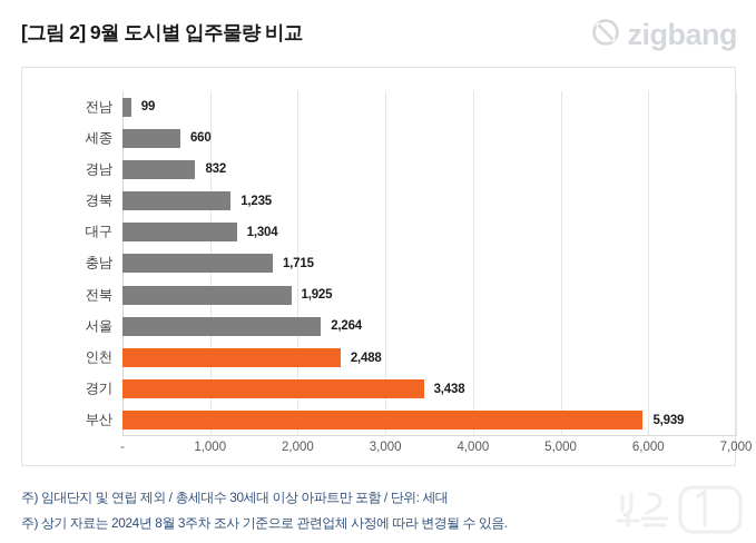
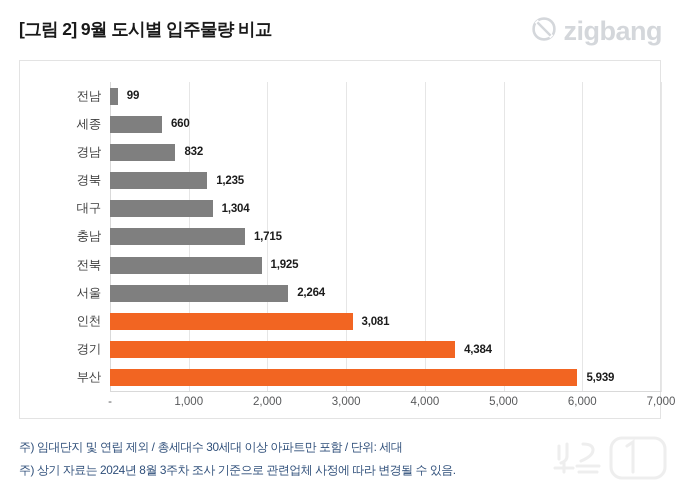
인천: 2,488 -> 3,081
경기: 3,438 -> 4,384
